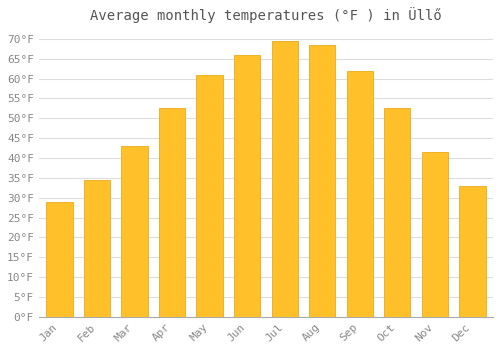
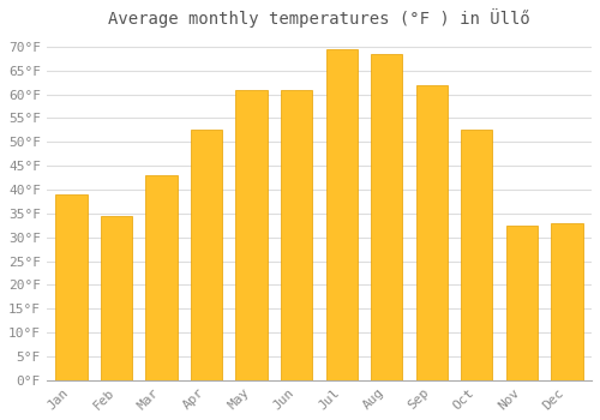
Jan: 29.0°F -> 39.0°F
Jun: 66.0°F -> 61.0°F
Nov: 41.5°F -> 32.5°F
